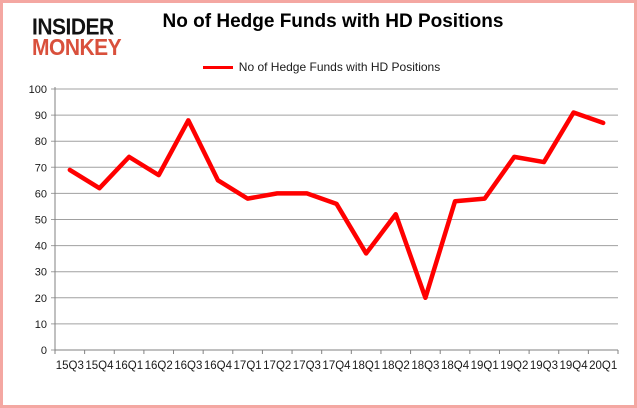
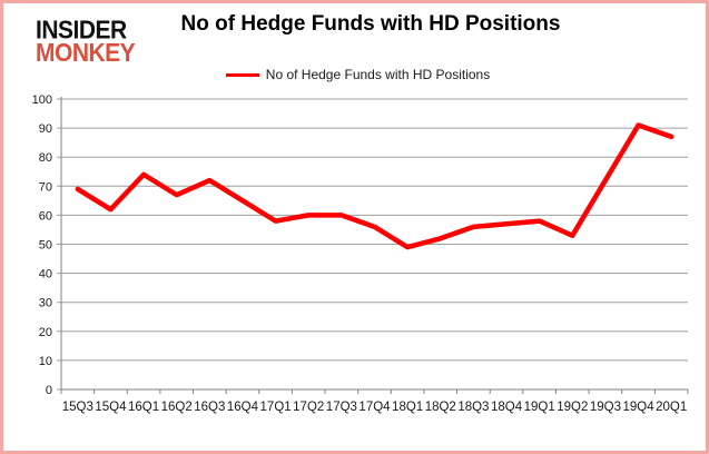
16Q3: 88 -> 72
18Q1: 37 -> 49
18Q3: 20 -> 56
19Q2: 74 -> 53
